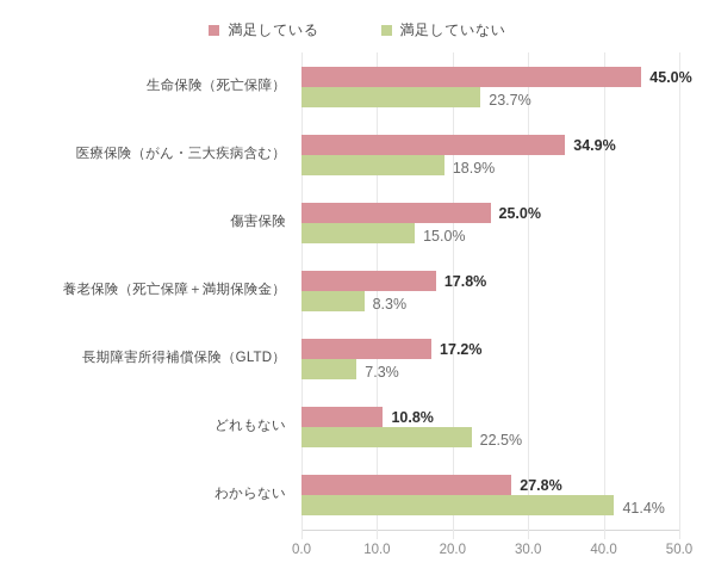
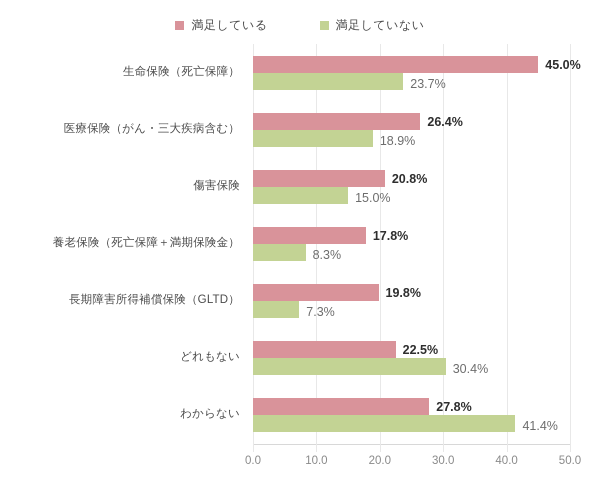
満足している/医療保険（がん・三大疾病含む）: 34.9% -> 26.4%
満足している/傷害保険: 25.0% -> 20.8%
満足している/長期障害所得補償保険（GLTD）: 17.2% -> 19.8%
満足している/どれもない: 10.8% -> 22.5%
満足していない/どれもない: 22.5% -> 30.4%
